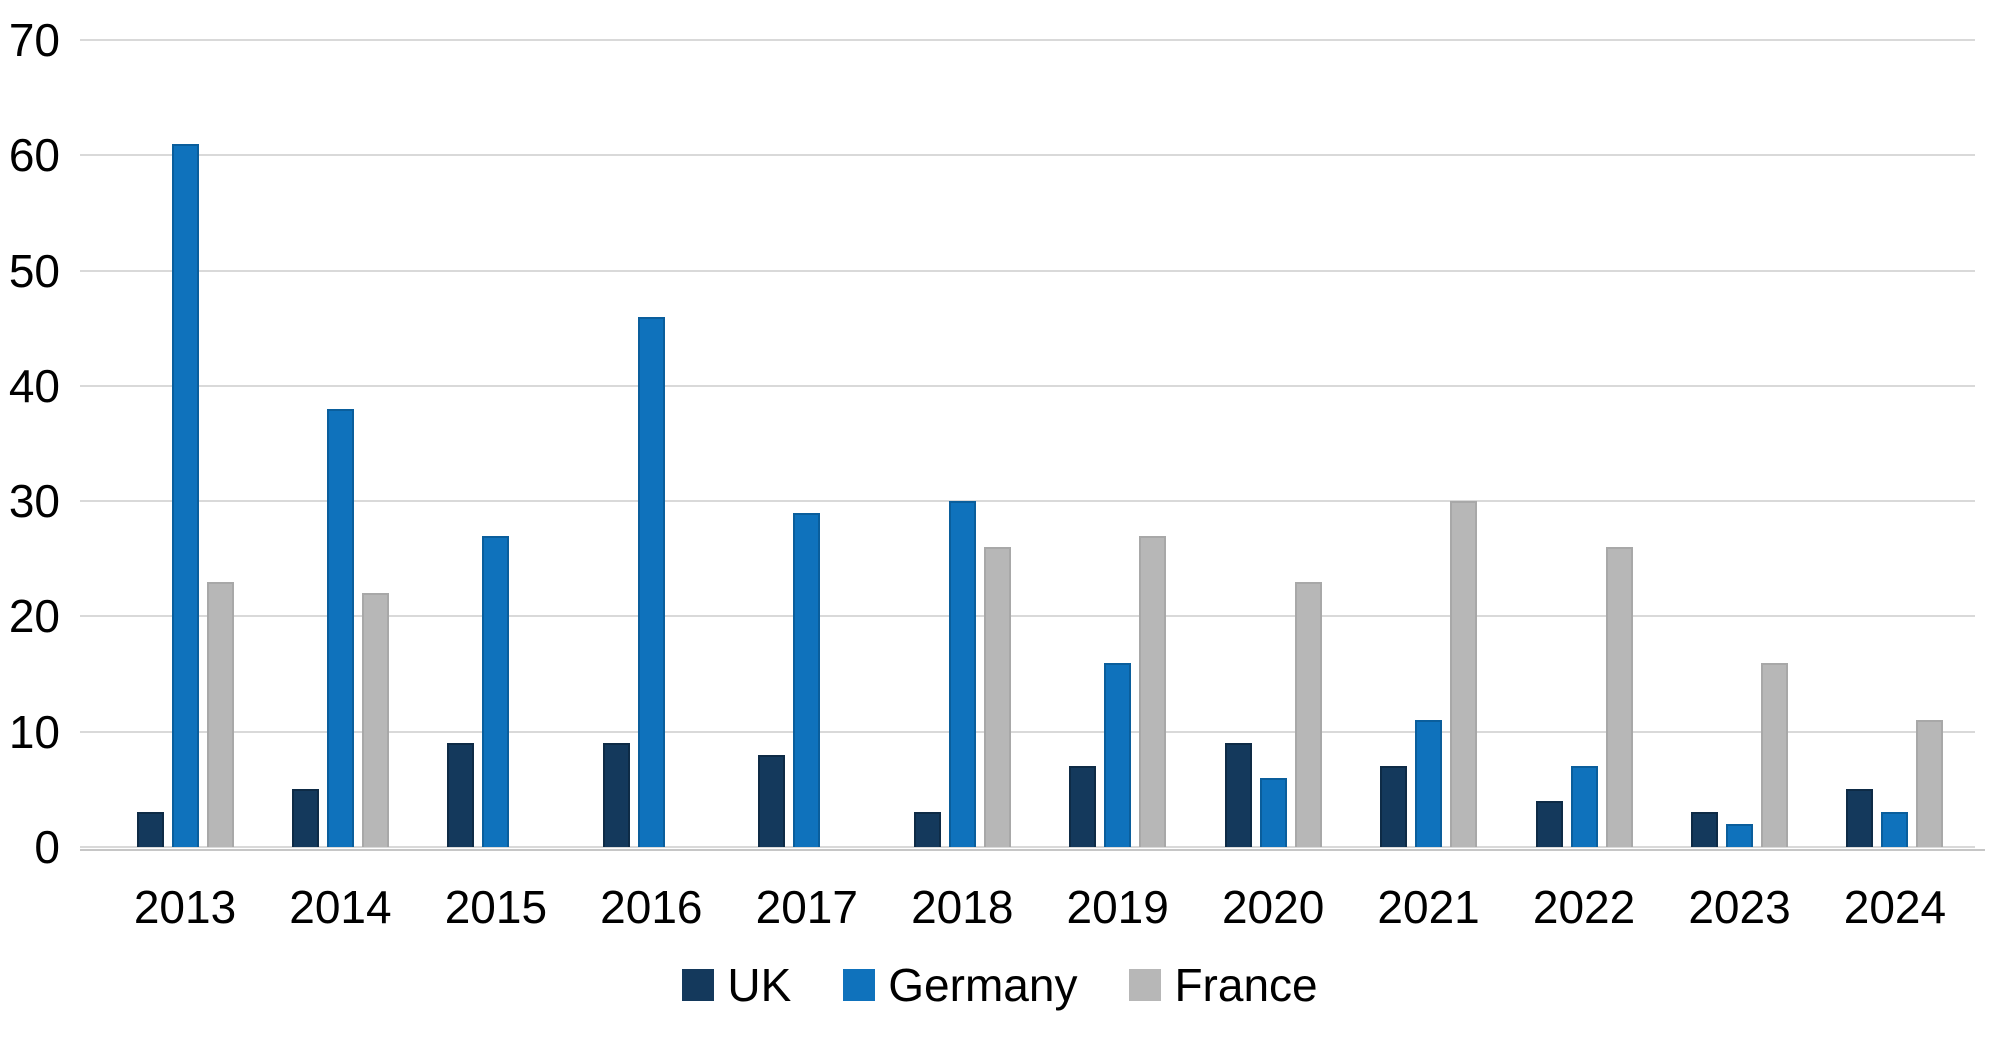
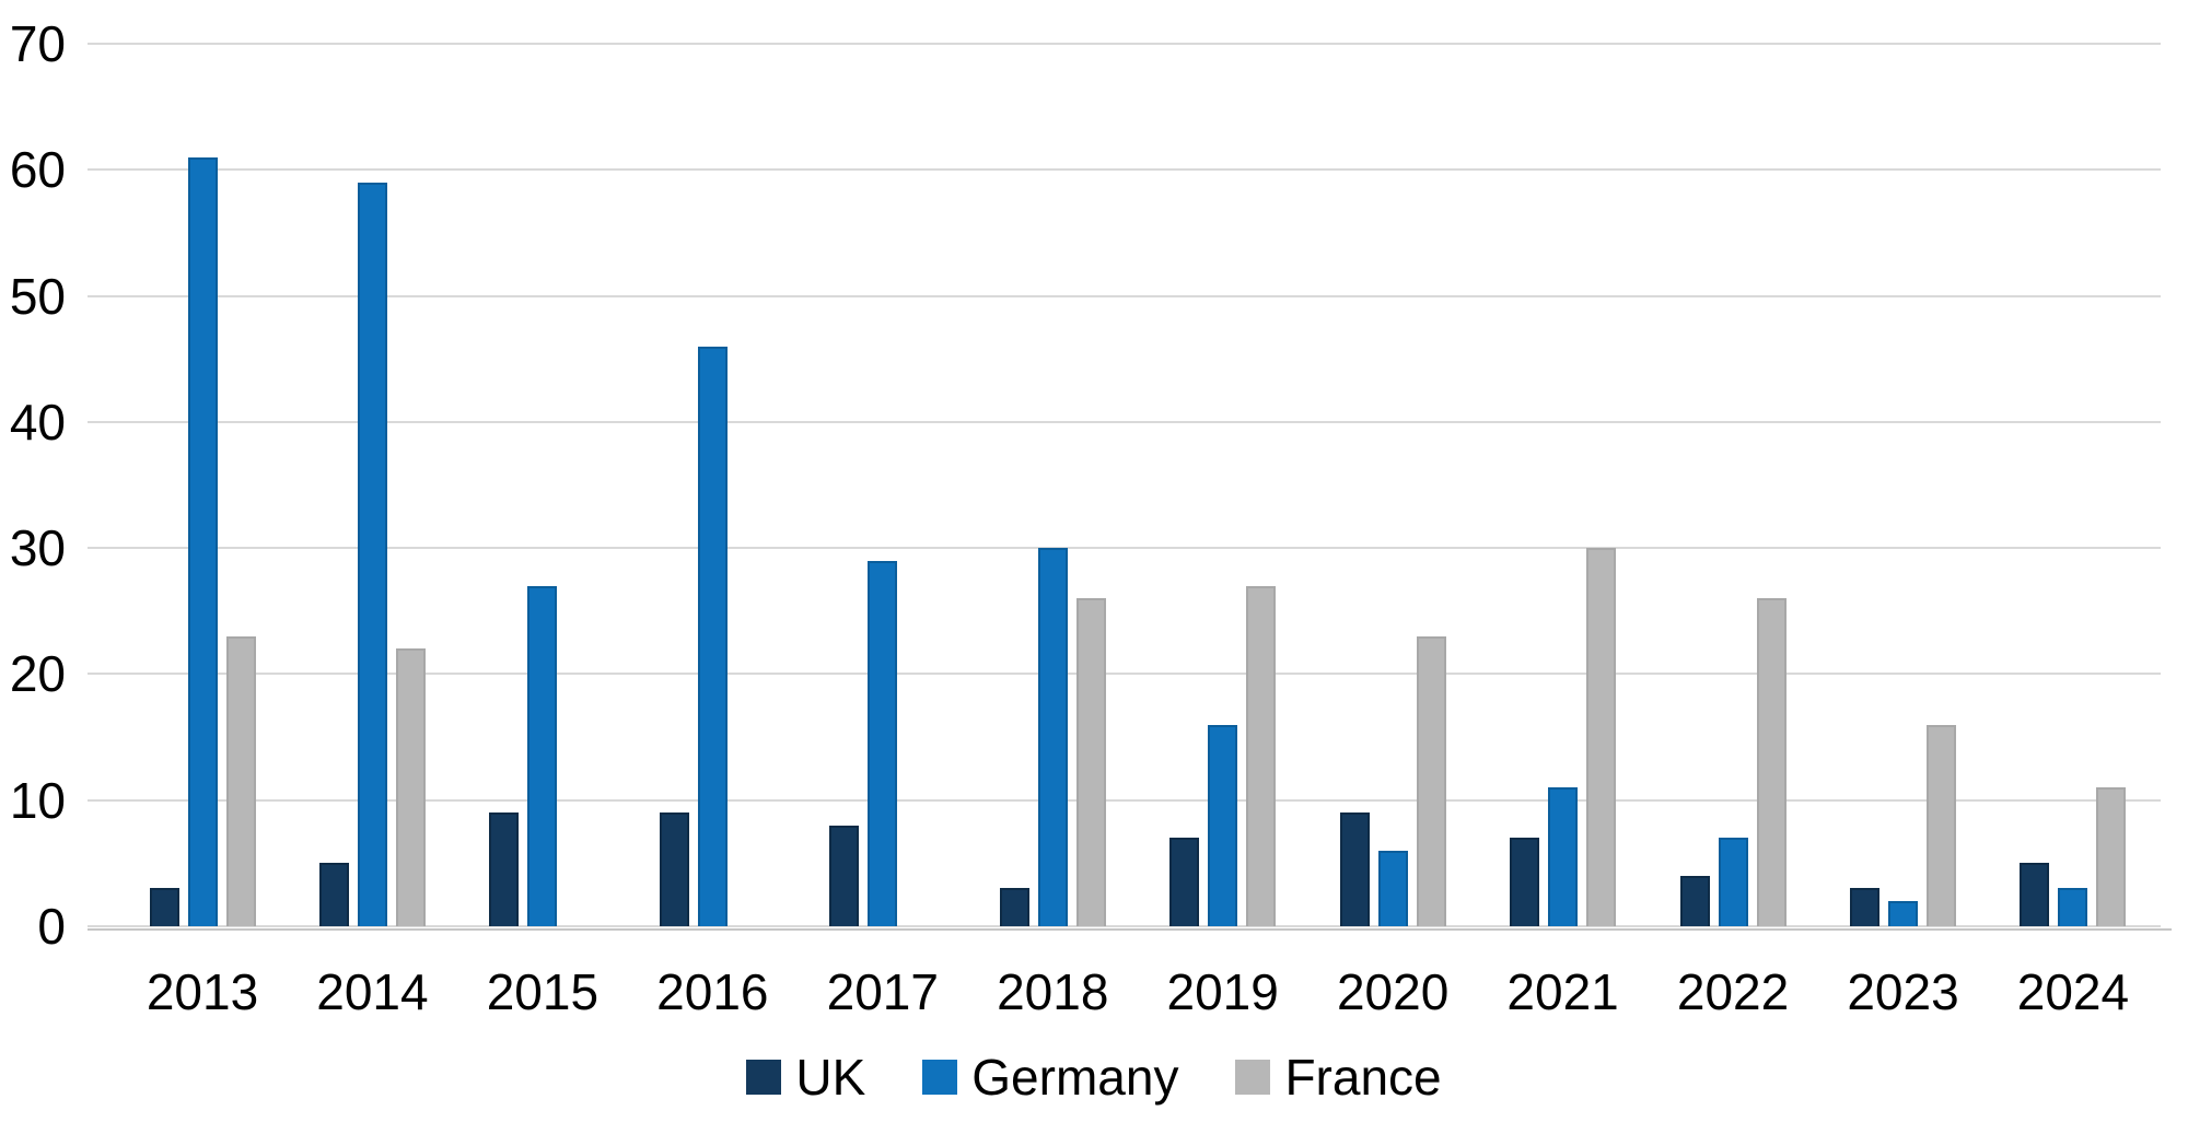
Germany/2014: 38 -> 59
